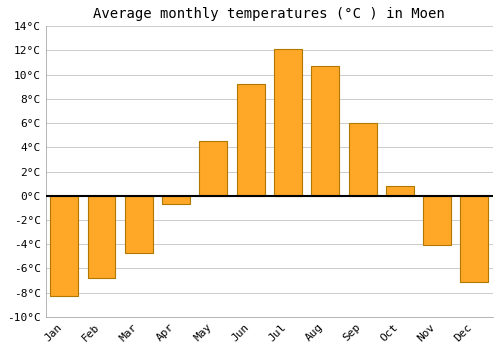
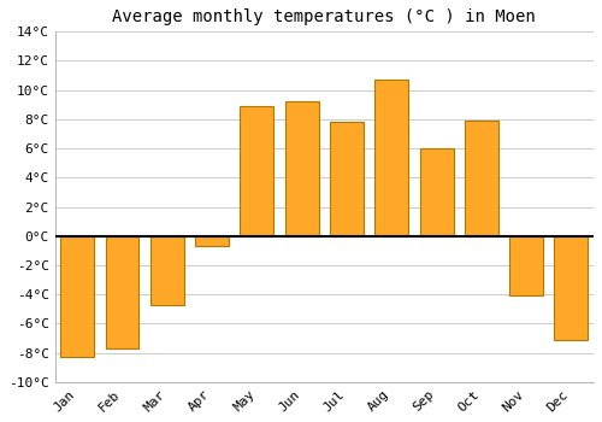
Feb: -6.8°C -> -7.7°C
May: 4.5°C -> 8.9°C
Jul: 12.1°C -> 7.8°C
Oct: 0.8°C -> 7.9°C
